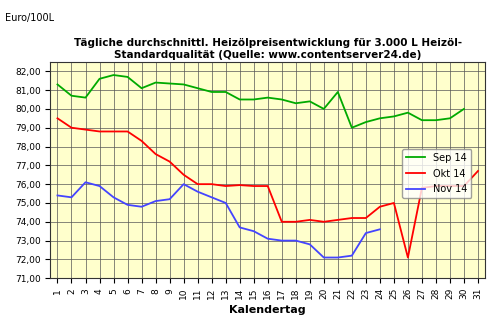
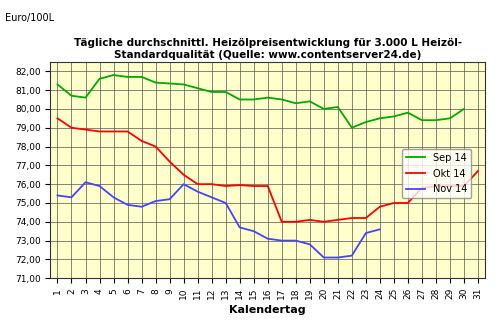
Sep 14/7: 81,1 -> 81,7
Okt 14/8: 77,6 -> 78,0
Sep 14/21: 80,9 -> 80,1
Okt 14/26: 72,1 -> 75,0
